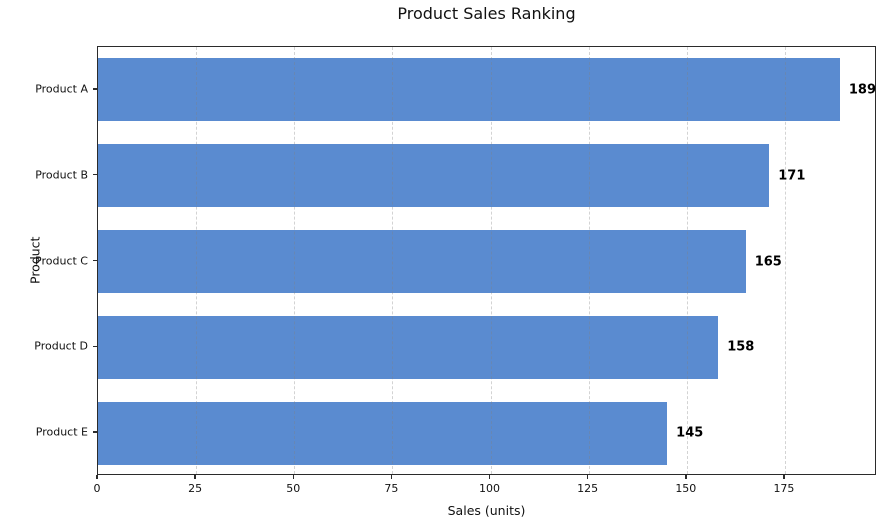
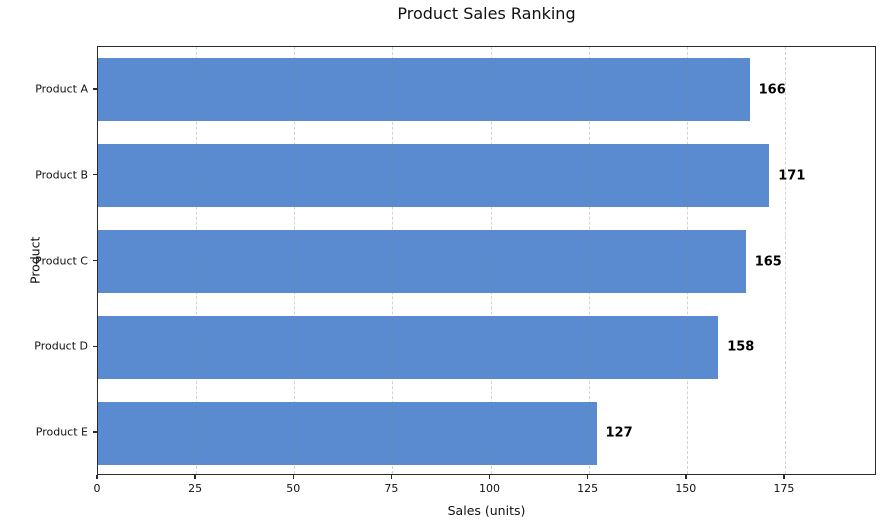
Product A: 189 -> 166
Product E: 145 -> 127
